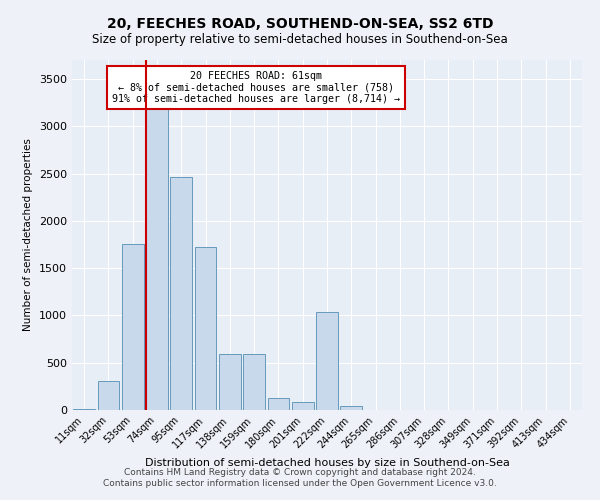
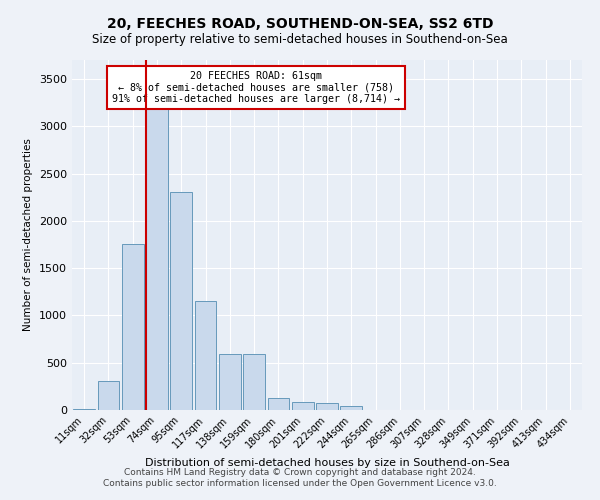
95sqm: 2460 -> 2300
117sqm: 1720 -> 1150
222sqm: 1040 -> 70
